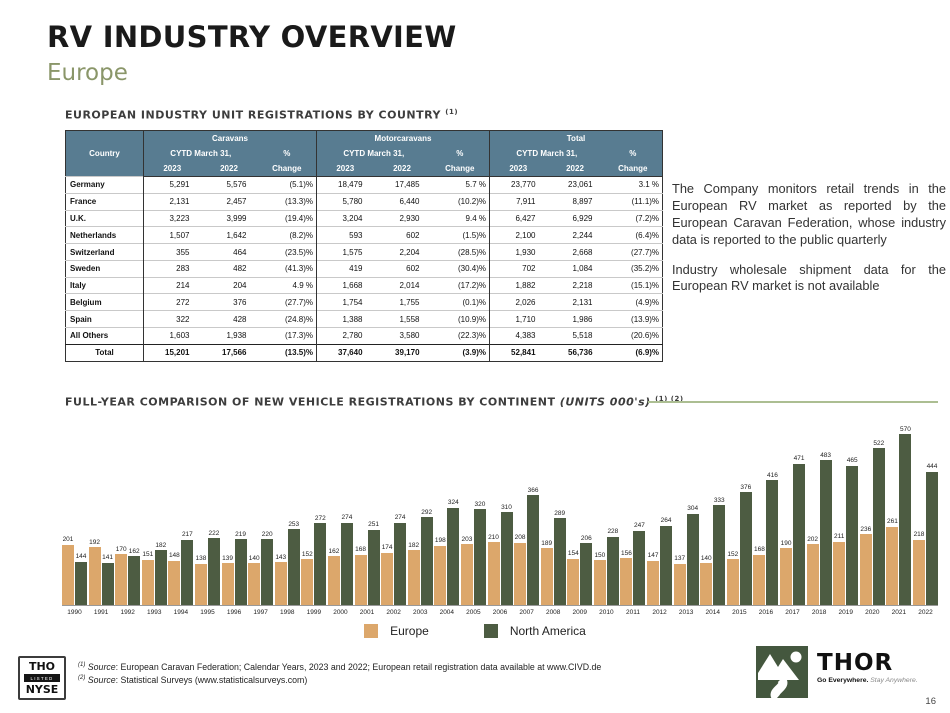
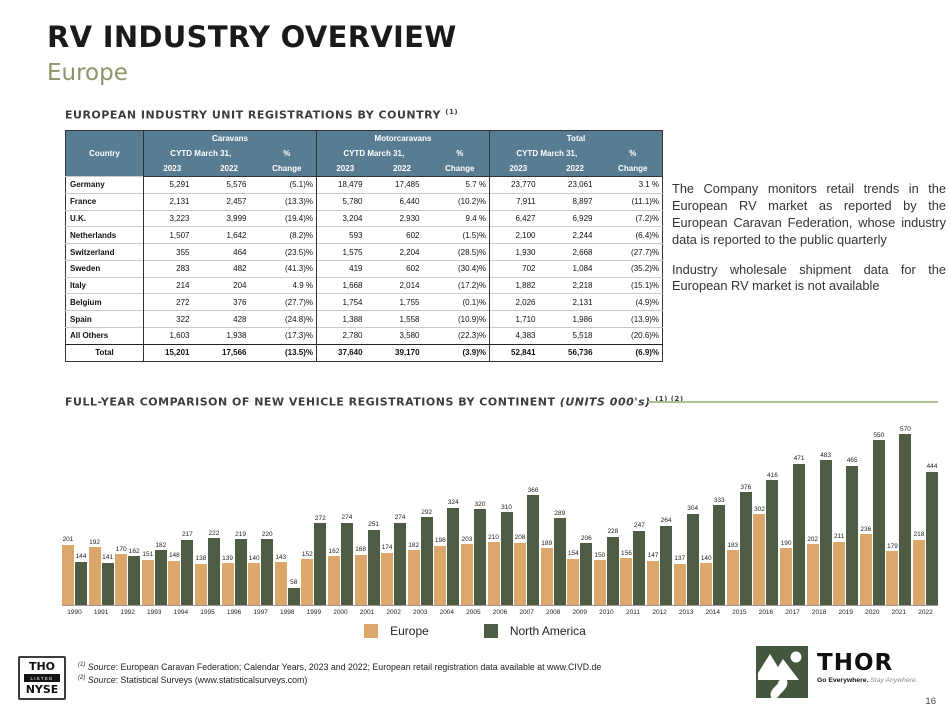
North America/1998: 253 -> 58
Europe/2015: 152 -> 183
Europe/2016: 168 -> 302
North America/2020: 522 -> 550
Europe/2021: 261 -> 179
